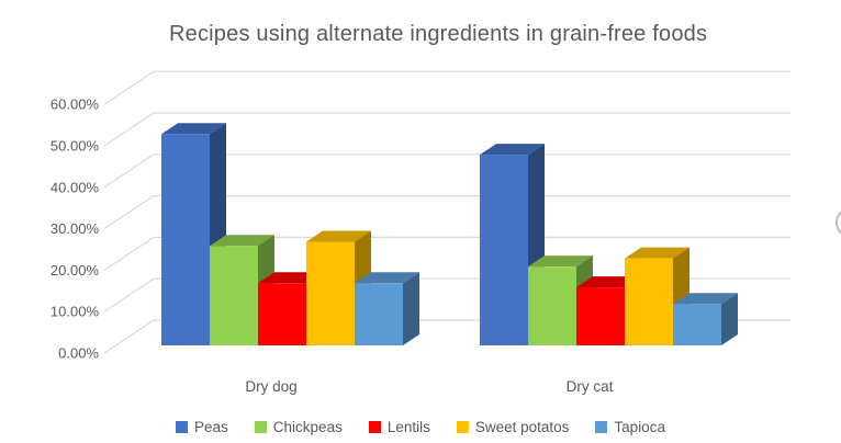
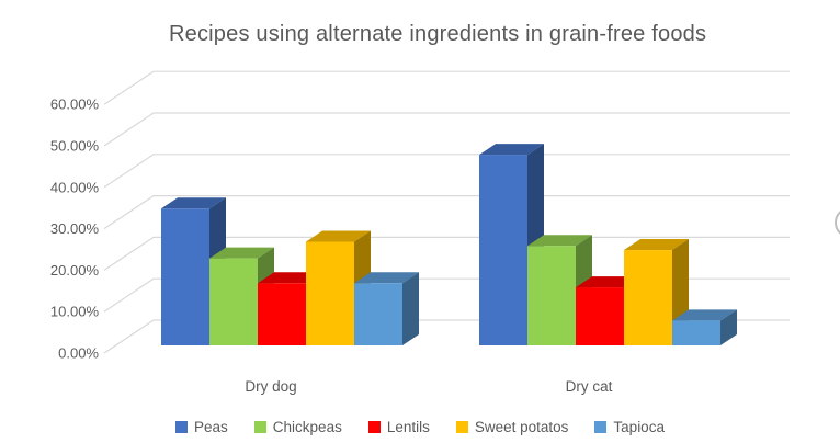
Peas/Dry dog: 51% -> 33%
Chickpeas/Dry dog: 24% -> 21%
Chickpeas/Dry cat: 19% -> 24%
Sweet potatos/Dry cat: 21% -> 23%
Tapioca/Dry cat: 10% -> 6%
